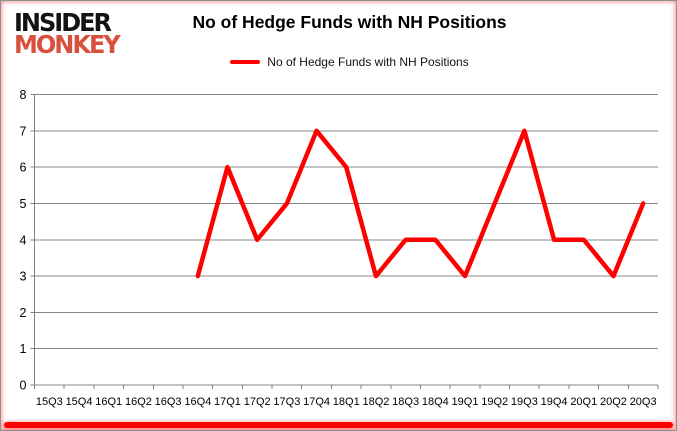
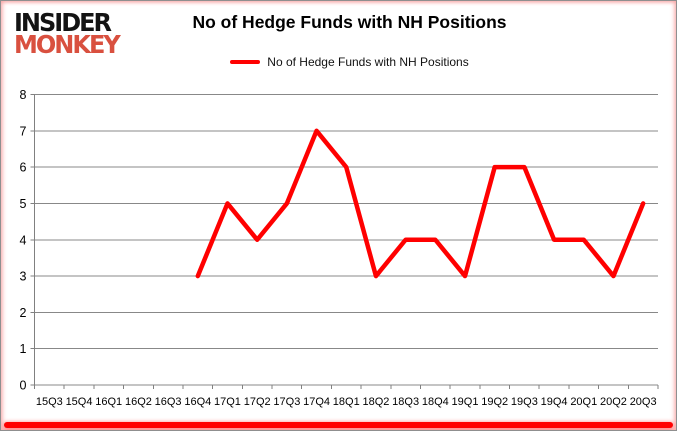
17Q1: 6 -> 5
19Q2: 5 -> 6
19Q3: 7 -> 6
